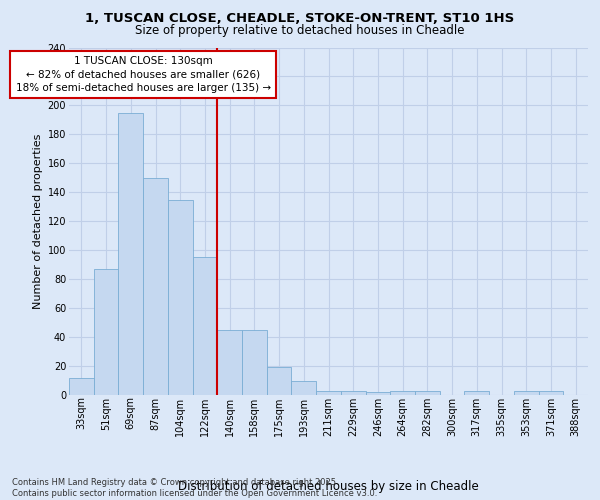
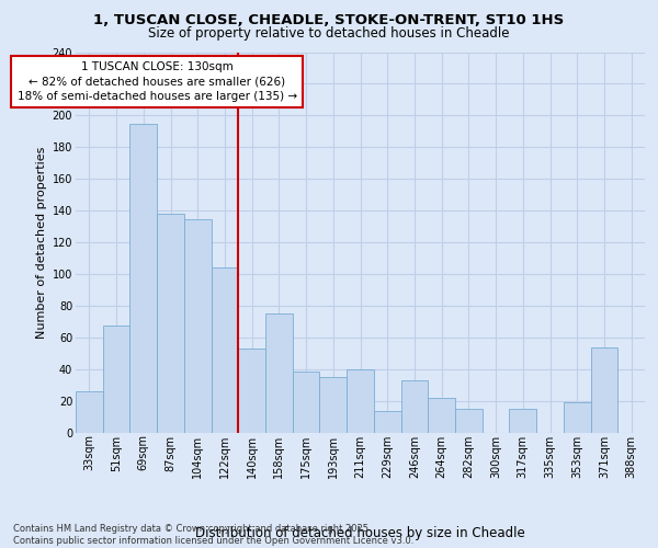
33sqm: 12 -> 26
51sqm: 87 -> 68
87sqm: 150 -> 138
122sqm: 95 -> 104
140sqm: 45 -> 53
158sqm: 45 -> 75
175sqm: 19 -> 39
193sqm: 10 -> 35
211sqm: 3 -> 40
229sqm: 3 -> 14
246sqm: 2 -> 33
264sqm: 3 -> 22
282sqm: 3 -> 15
317sqm: 3 -> 15
353sqm: 3 -> 19
371sqm: 3 -> 54
